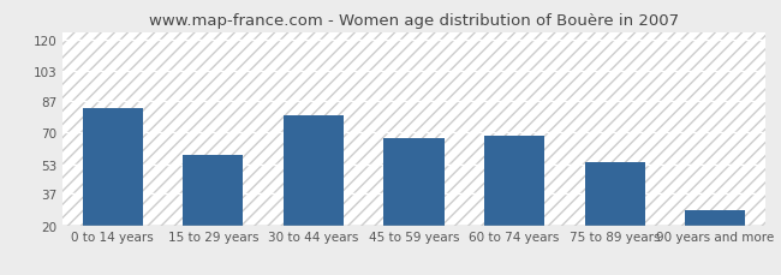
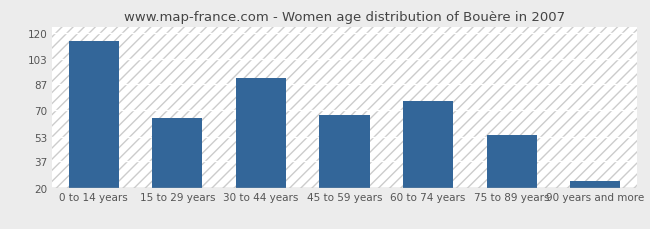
0 to 14 years: 83 -> 115
15 to 29 years: 58 -> 65
30 to 44 years: 79 -> 91
60 to 74 years: 68 -> 76
90 years and more: 28 -> 24
